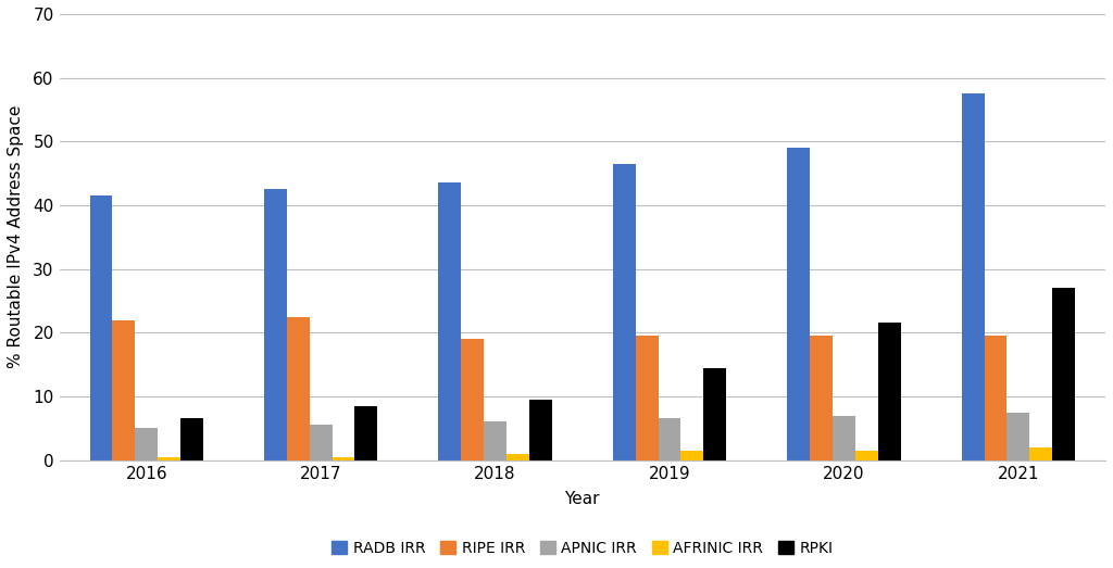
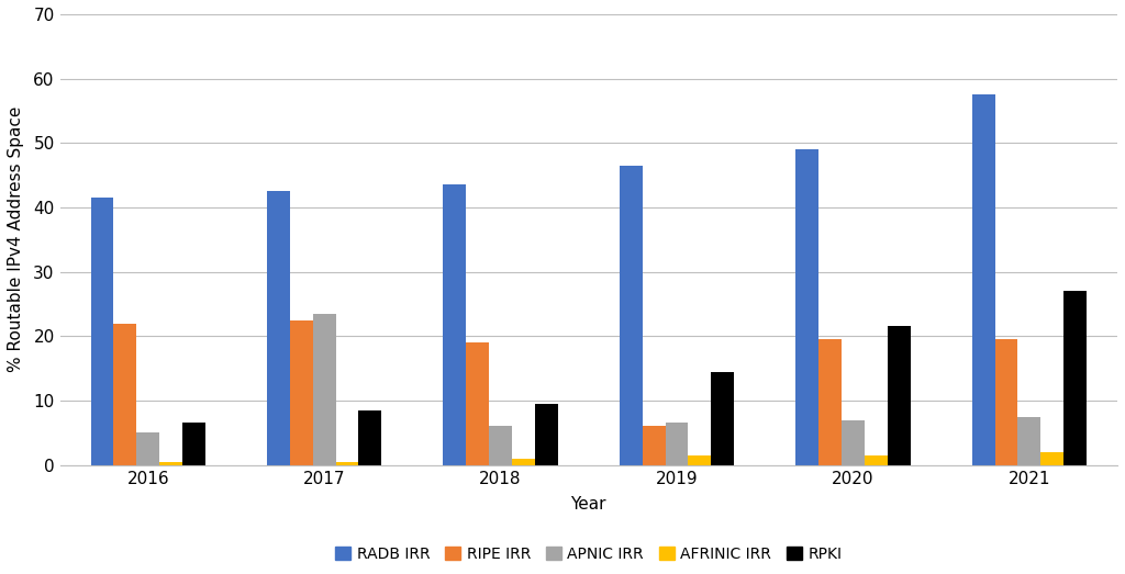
APNIC IRR/2017: 5.5 -> 23.4
RIPE IRR/2019: 19.5 -> 6.0
